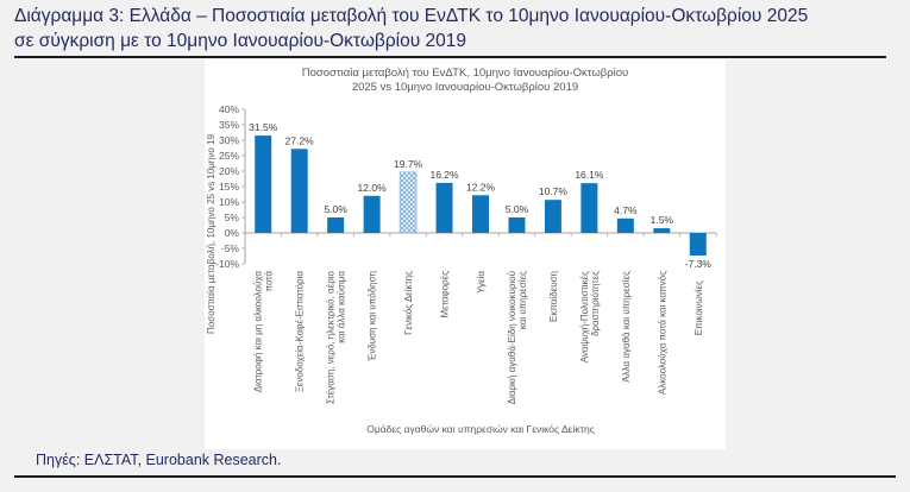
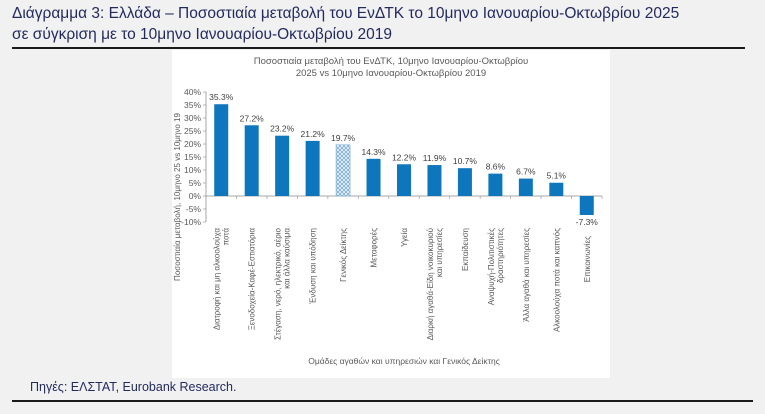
Διατροφή και μη αλκοολούχα ποτά: 31.5% -> 35.3%
Στέγαση, νερό, ηλεκτρικό, αέριο και άλλα καύσιμα: 5.0% -> 23.2%
Ένδυση και υπόδηση: 12.0% -> 21.2%
Μεταφορές: 16.2% -> 14.3%
Διαρκή αγαθά-Είδη νοικοκυριού και υπηρεσίες: 5.0% -> 11.9%
Αναψυχή-Πολιτιστικές δραστηριότητες: 16.1% -> 8.6%
Άλλα αγαθά και υπηρεσίες: 4.7% -> 6.7%
Αλκοολούχα ποτά και καπνός: 1.5% -> 5.1%
